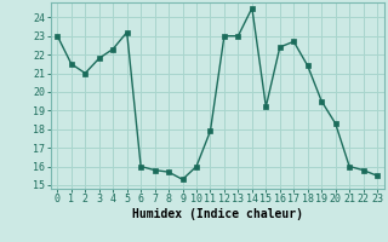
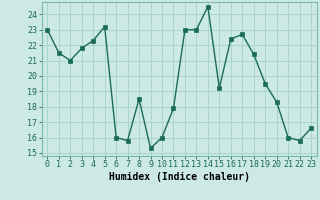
8: 15.7 -> 18.5
23: 15.5 -> 16.6
